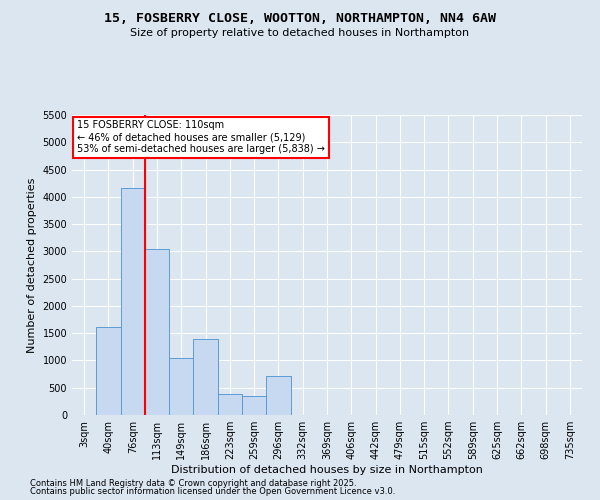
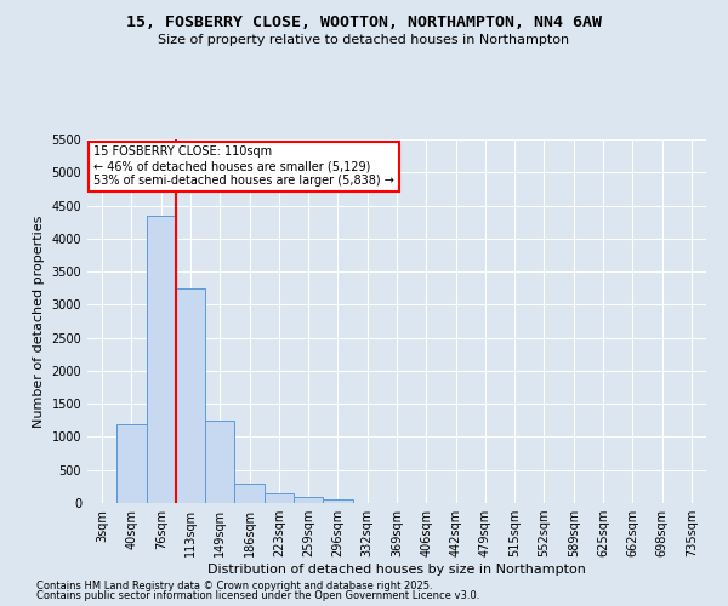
40sqm: 1620 -> 1200
76sqm: 4160 -> 4350
113sqm: 3040 -> 3250
149sqm: 1040 -> 1250
186sqm: 1400 -> 300
223sqm: 380 -> 150
259sqm: 340 -> 90
296sqm: 720 -> 50
